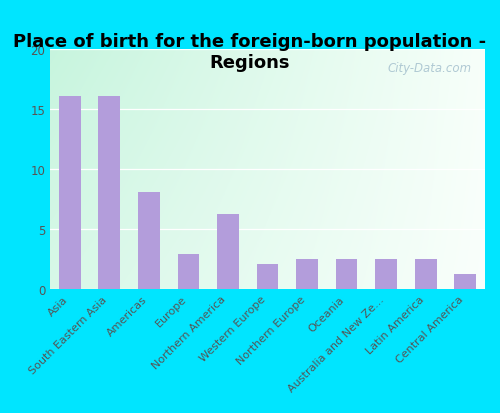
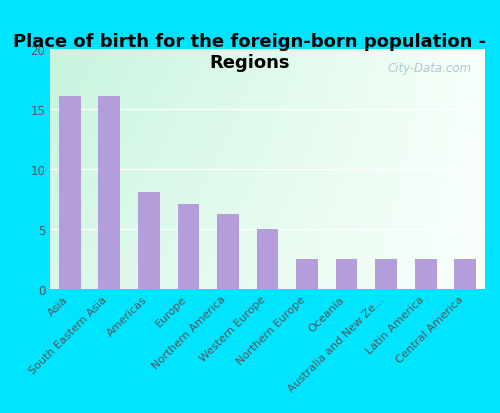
Europe: 2.9 -> 7.1
Western Europe: 2.1 -> 5.0
Central America: 1.2 -> 2.5
